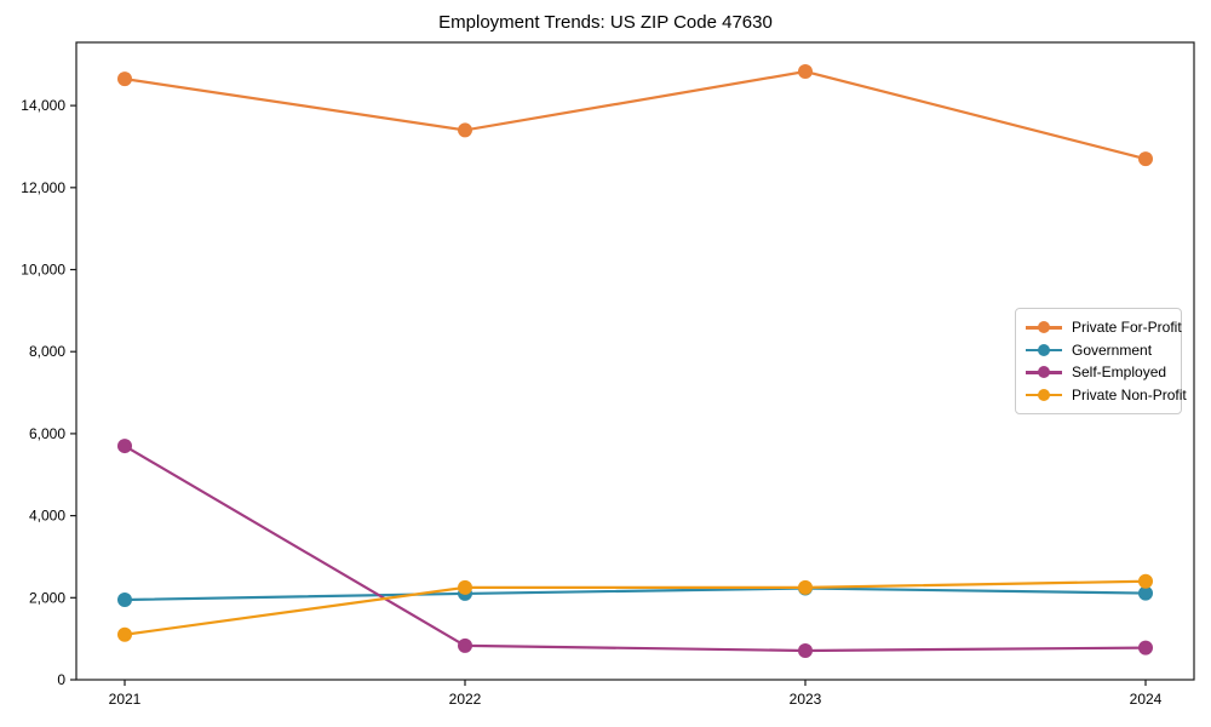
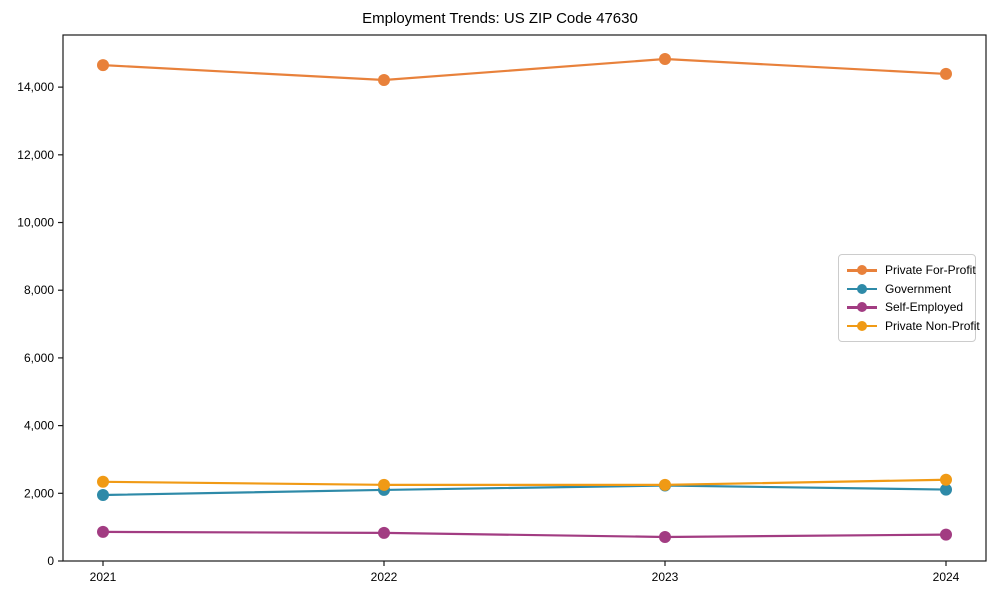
Self-Employed/2021: 5700 -> 900
Private Non-Profit/2021: 1100 -> 2300
Private For-Profit/2022: 13400 -> 14200
Private For-Profit/2024: 12700 -> 14400
